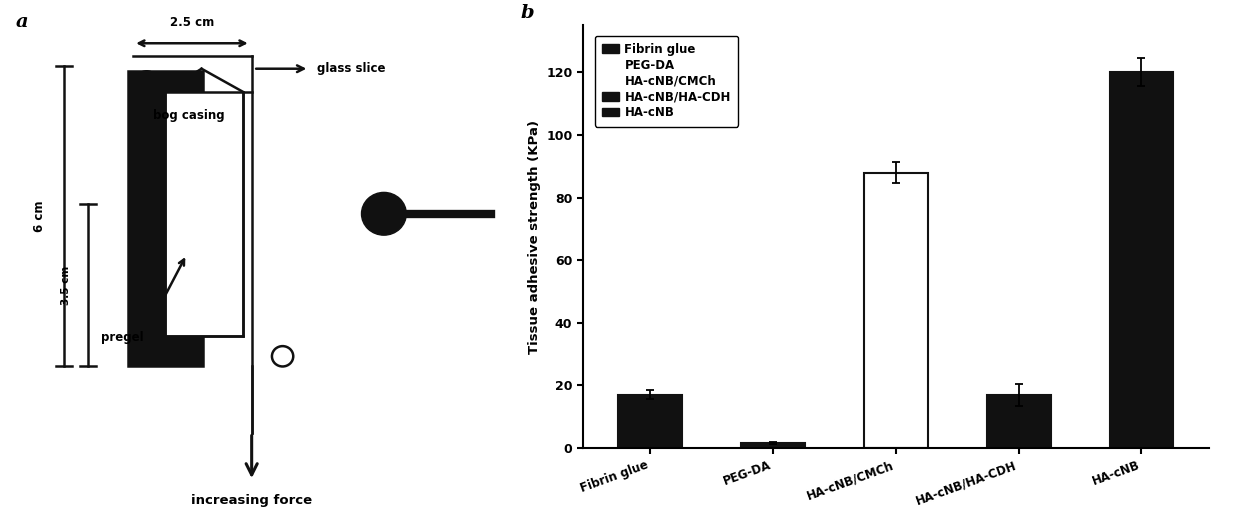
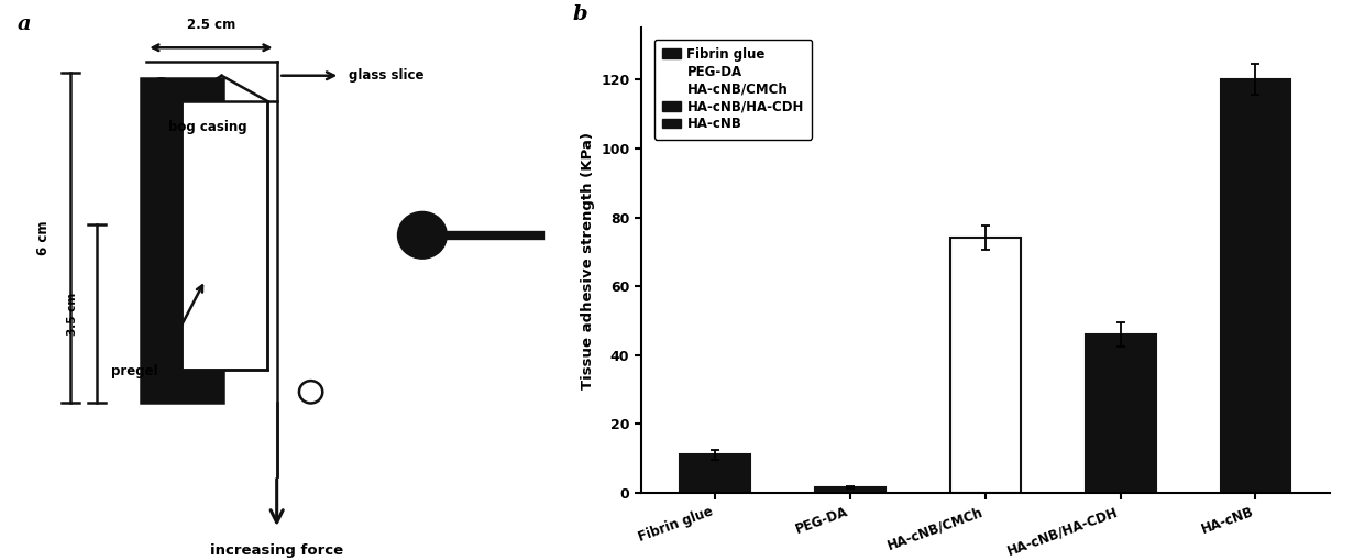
Fibrin glue: 17.0 -> 11.0
HA-cNB/CMCh: 88.0 -> 74.0
HA-cNB/HA-CDH: 17.0 -> 46.0
